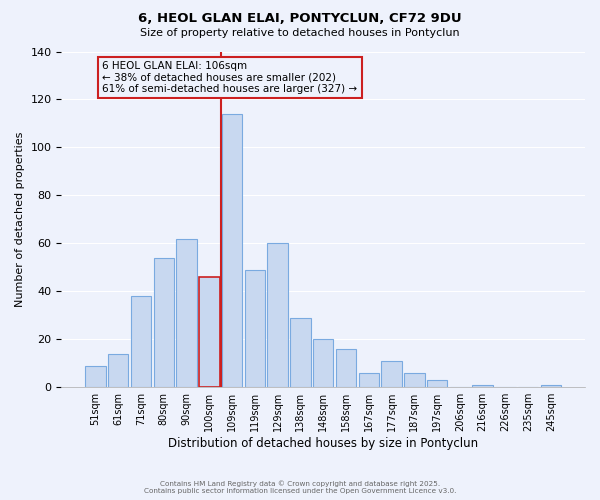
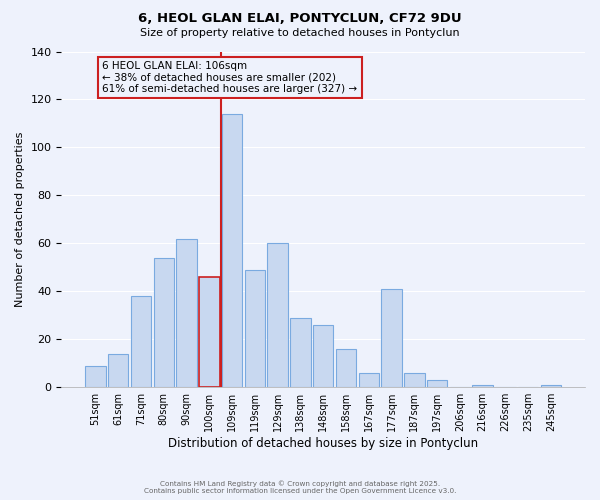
148sqm: 20 -> 26
177sqm: 11 -> 41
